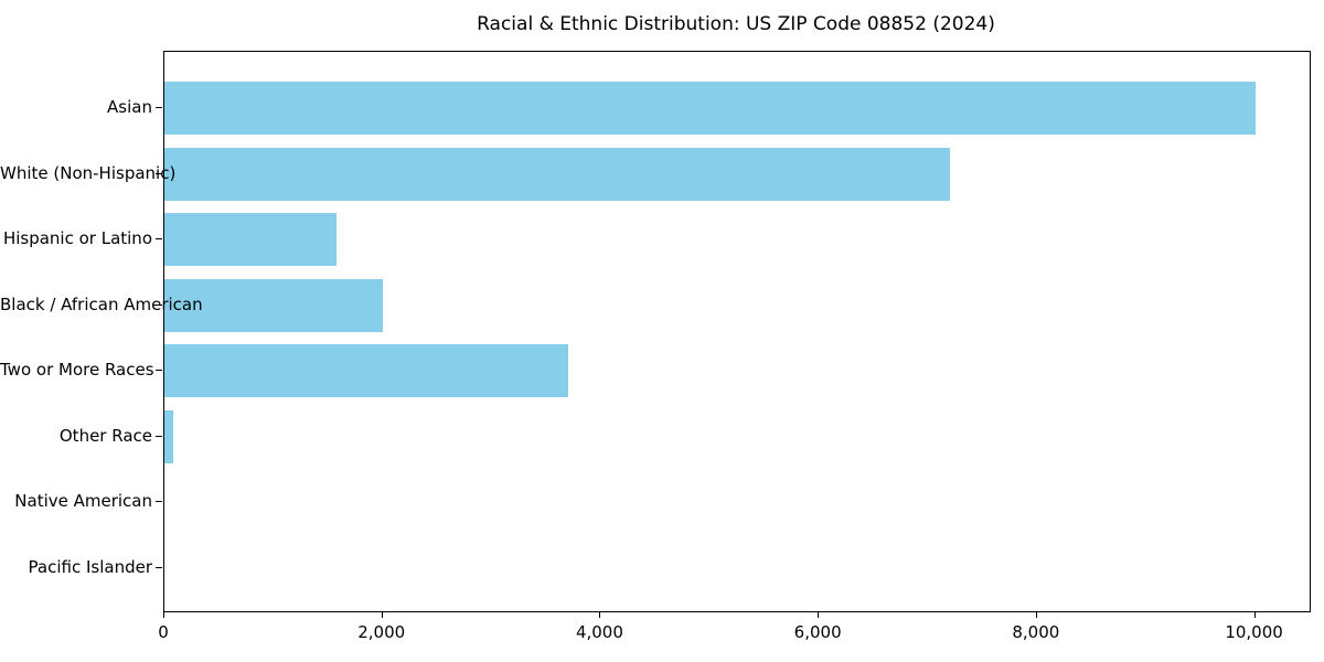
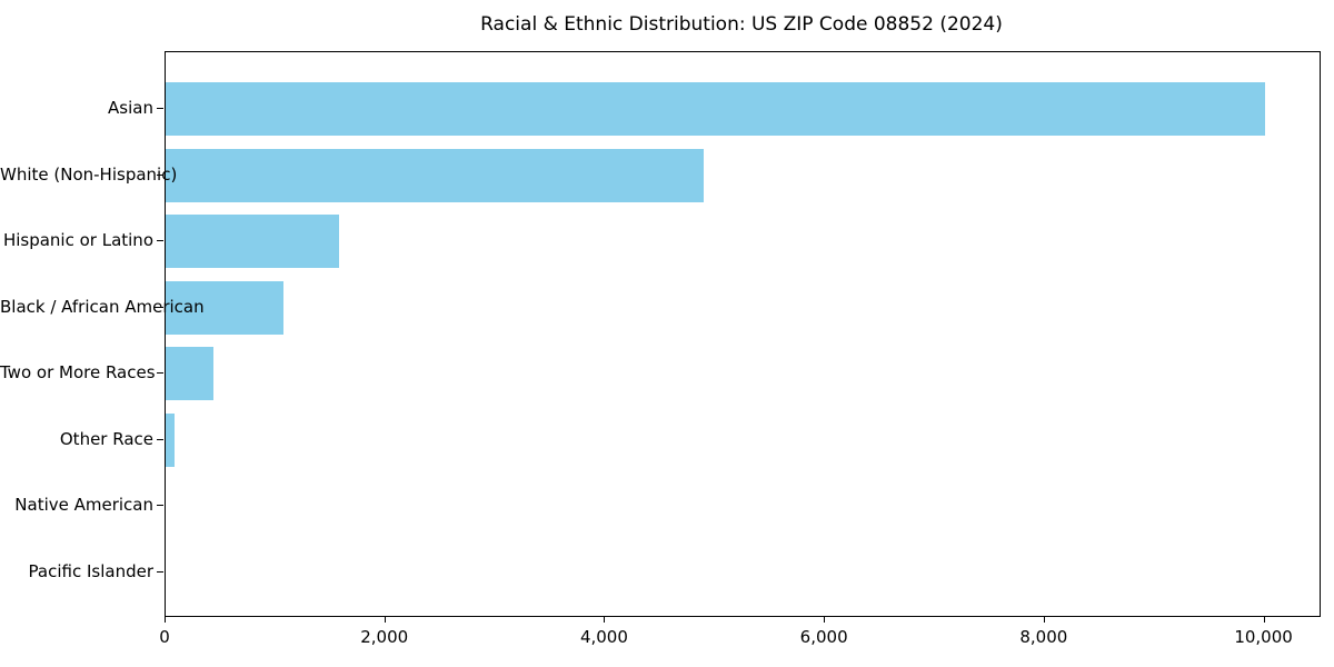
White (Non-Hispanic): 7200 -> 4900
Black / African American: 2000 -> 1100
Two or More Races: 3700 -> 400
